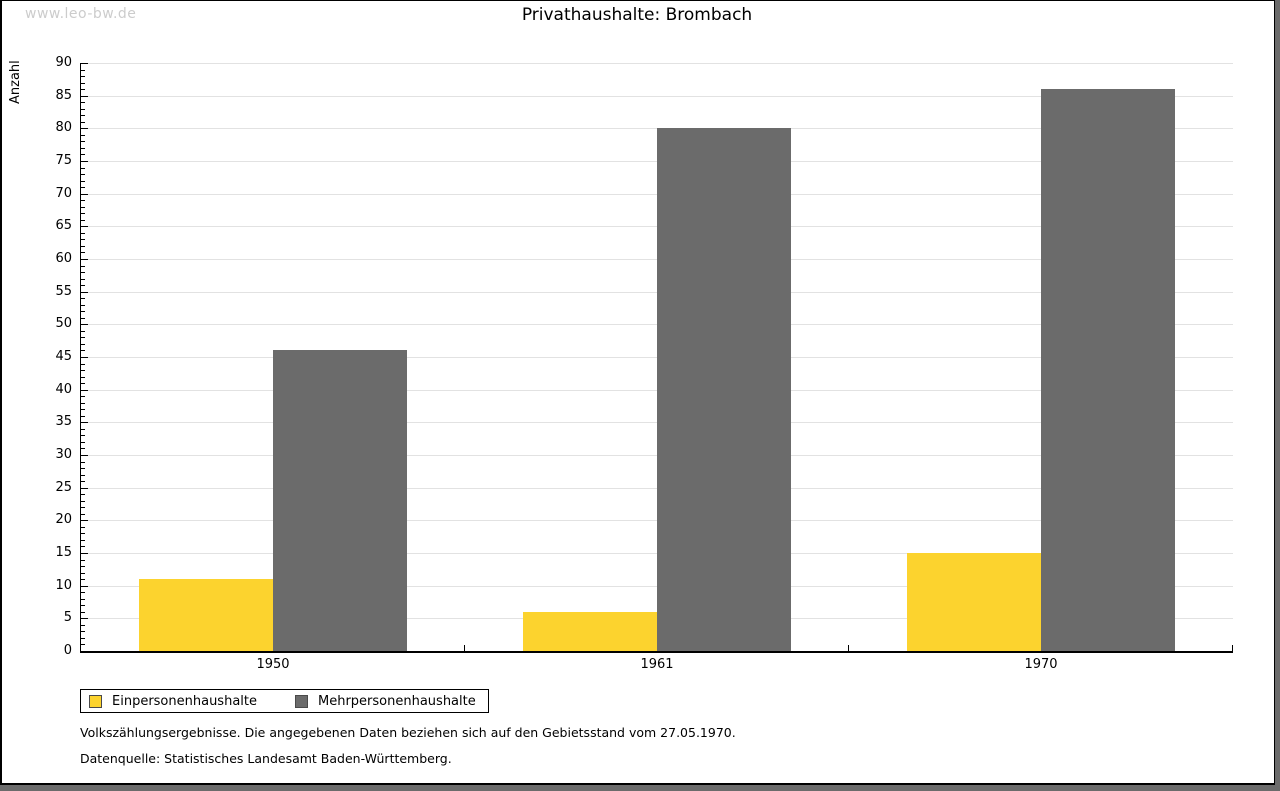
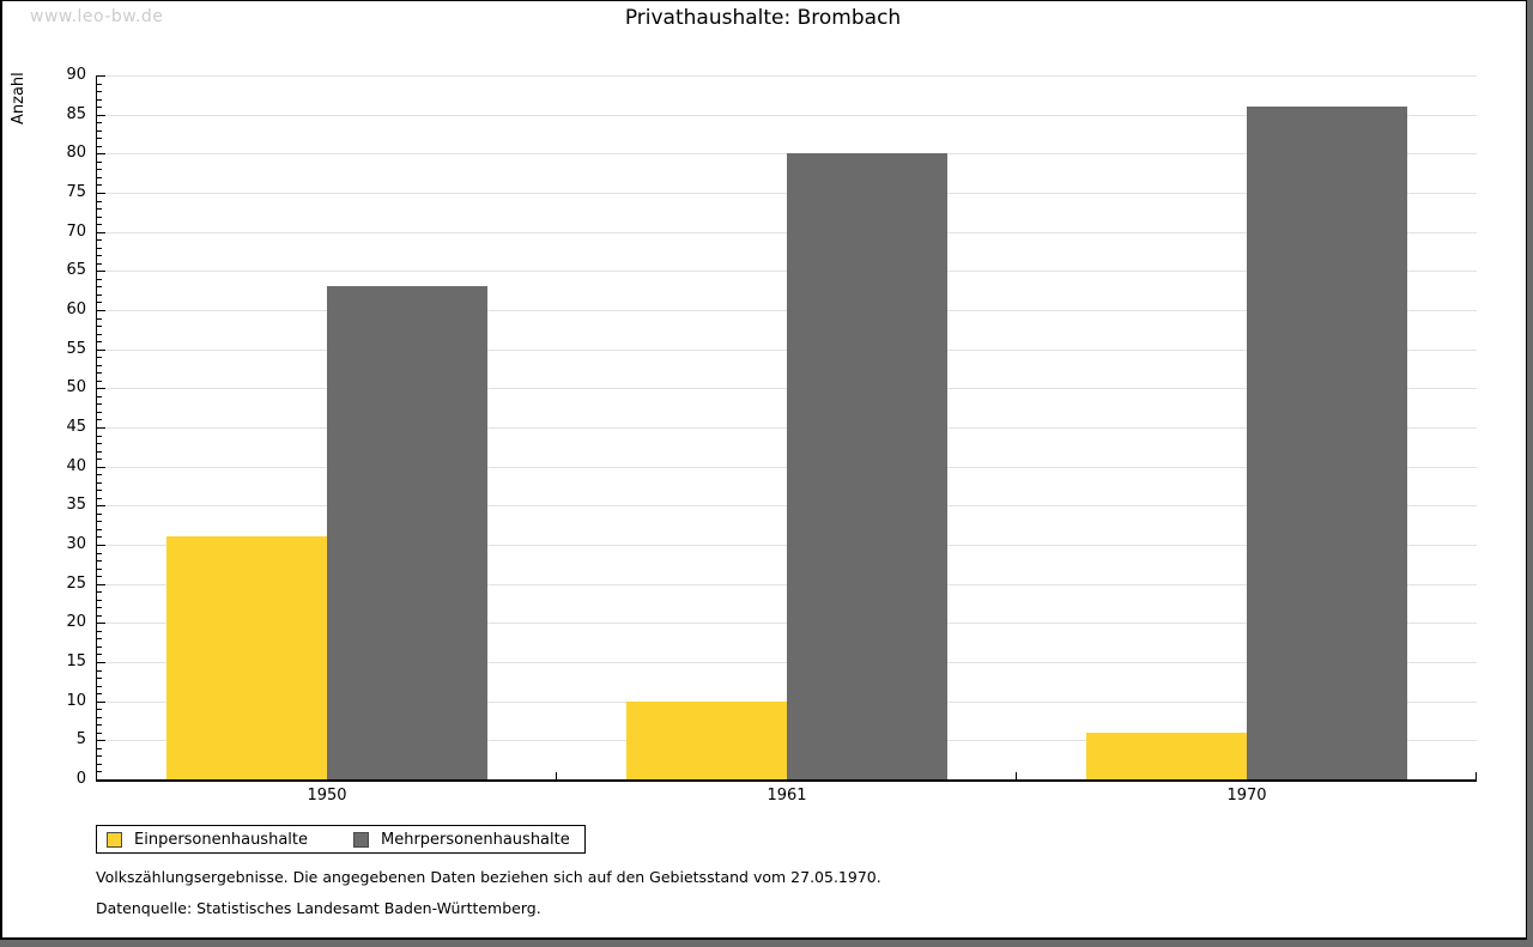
Einpersonenhaushalte/1950: 11 -> 31
Mehrpersonenhaushalte/1950: 46 -> 63
Einpersonenhaushalte/1961: 6 -> 10
Einpersonenhaushalte/1970: 15 -> 6
